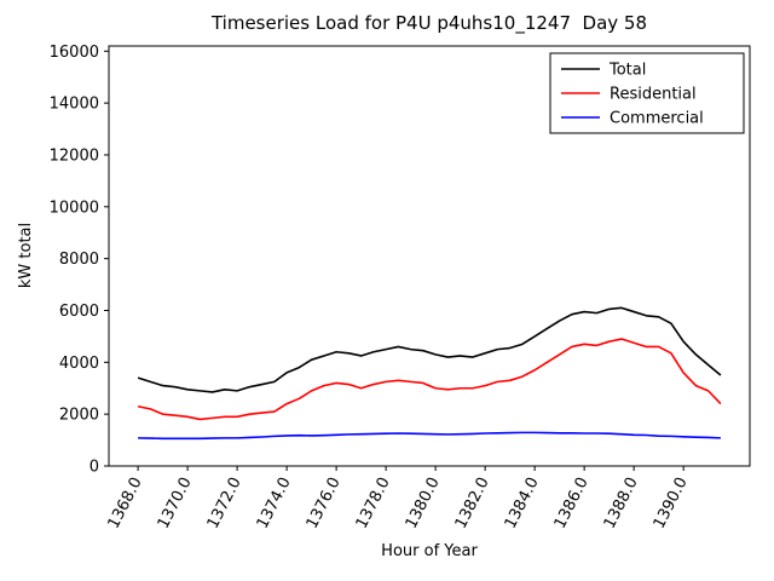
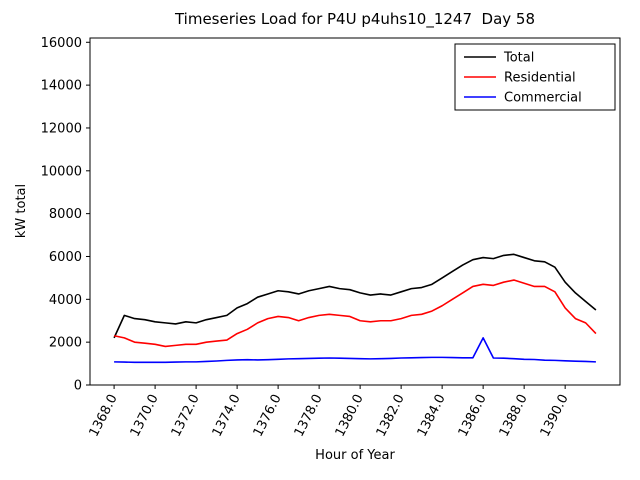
Total/1368.0: 3400 -> 2200
Commercial/1386.0: 1300 -> 2200
